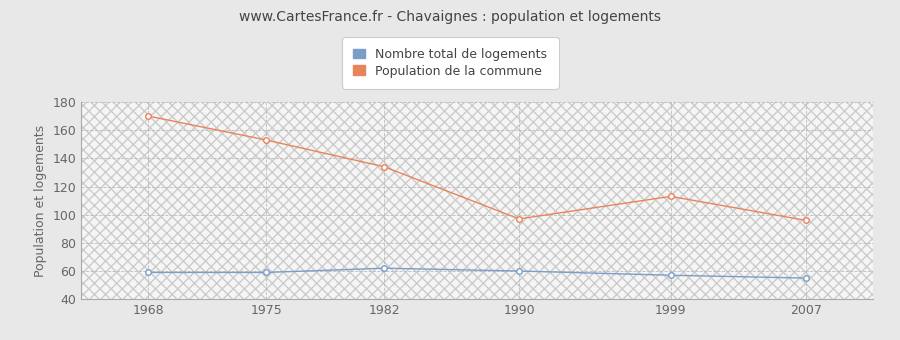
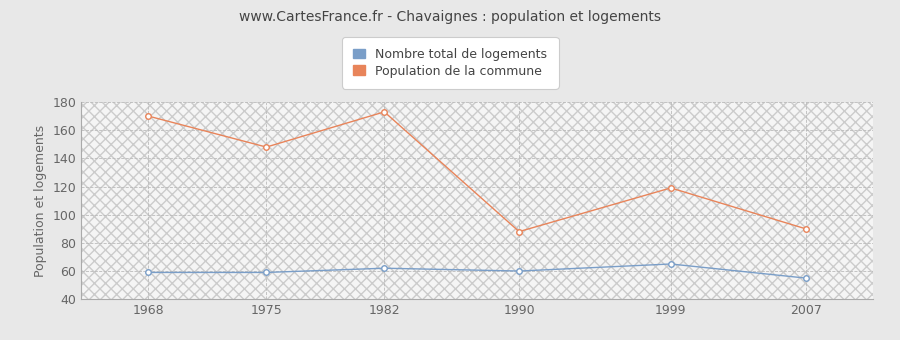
Population de la commune/1975: 153 -> 148
Population de la commune/1982: 134 -> 173
Population de la commune/1990: 97 -> 88
Nombre total de logements/1999: 57 -> 65
Population de la commune/1999: 113 -> 119
Population de la commune/2007: 96 -> 90
